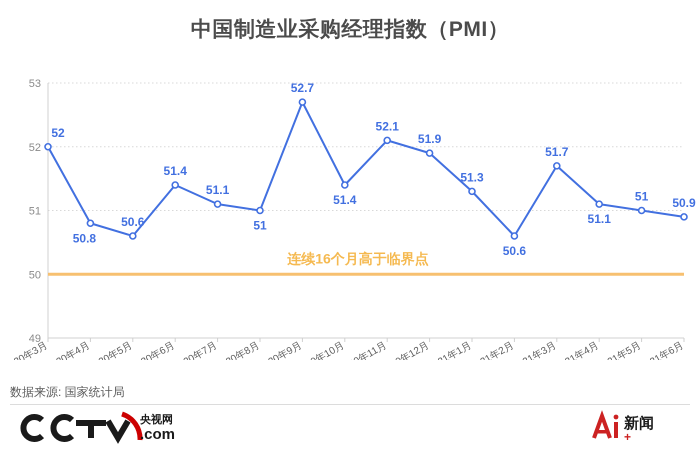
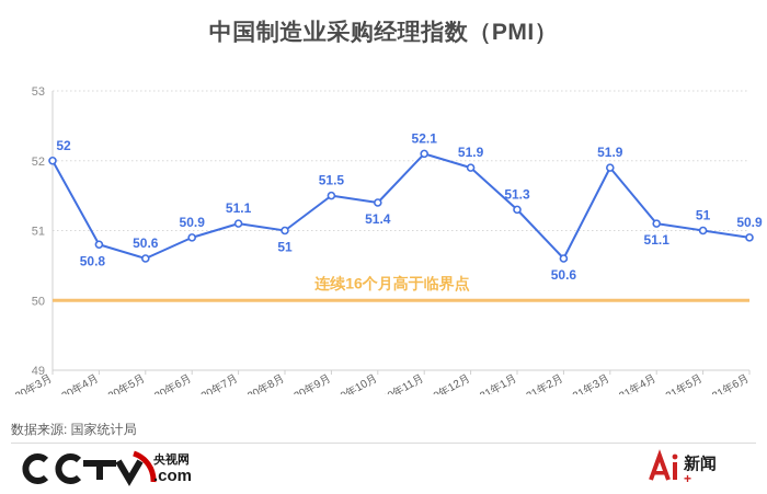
2020年6月: 51.4 -> 50.9
2020年9月: 52.7 -> 51.5
2021年3月: 51.7 -> 51.9
